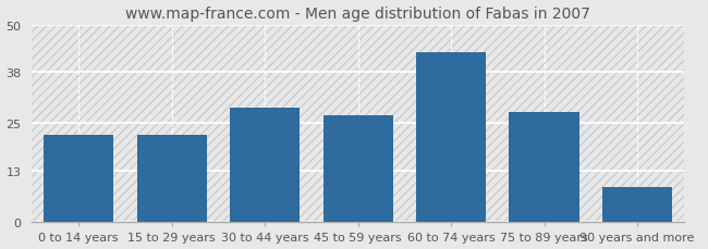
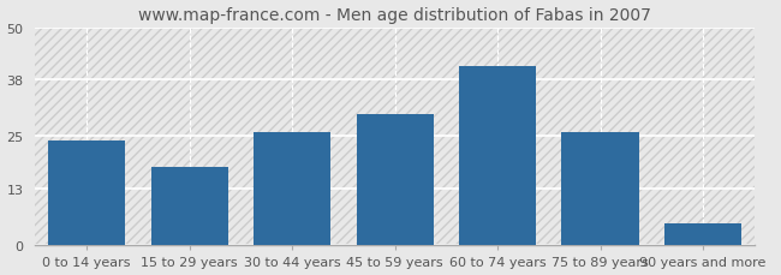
0 to 14 years: 22 -> 24
15 to 29 years: 22 -> 18
30 to 44 years: 29 -> 26
45 to 59 years: 27 -> 30
60 to 74 years: 43 -> 41
75 to 89 years: 28 -> 26
90 years and more: 9 -> 5
